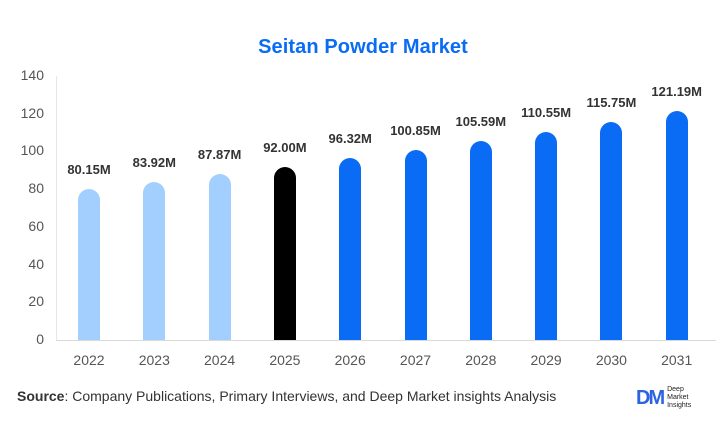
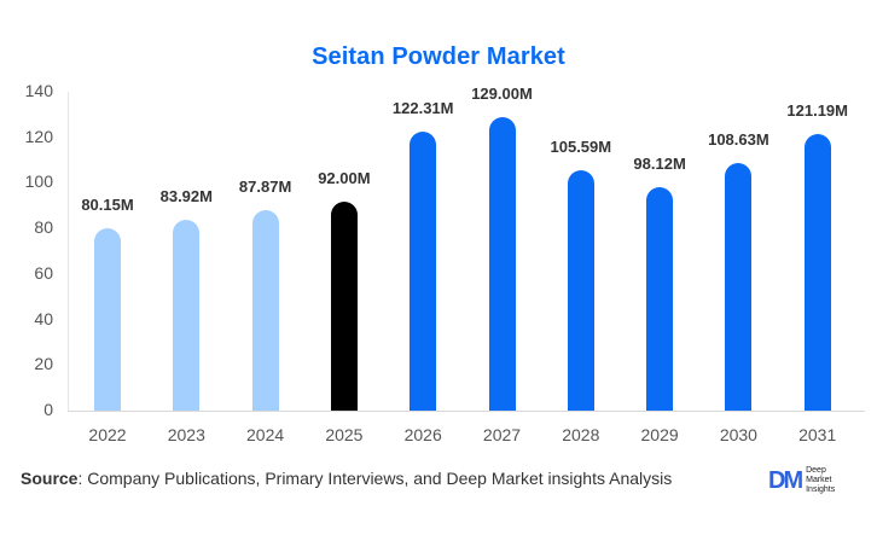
2026: 96.32M -> 122.31M
2027: 100.85M -> 129.00M
2029: 110.55M -> 98.12M
2030: 115.75M -> 108.63M
